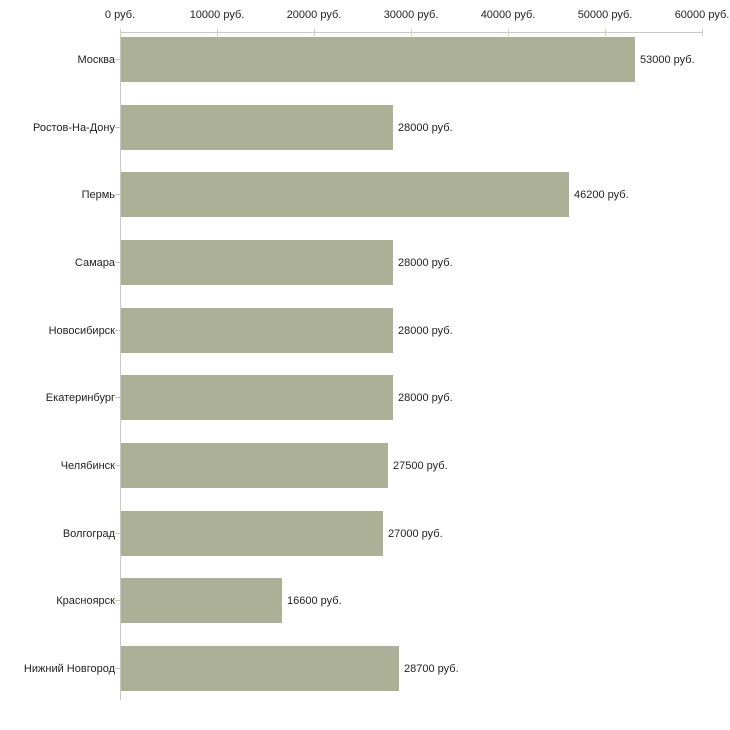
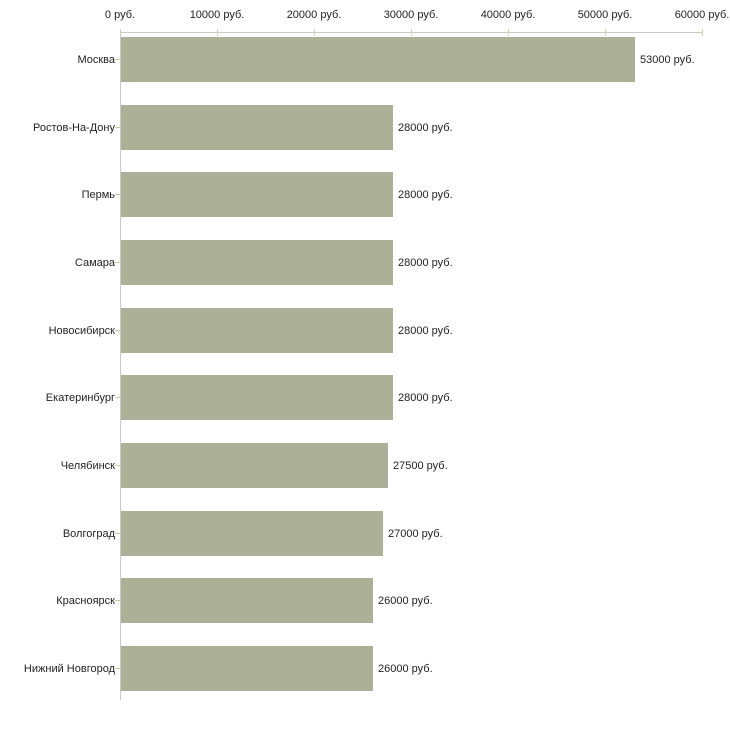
Пермь: 46200 -> 28000
Красноярск: 16600 -> 26000
Нижний Новгород: 28700 -> 26000
